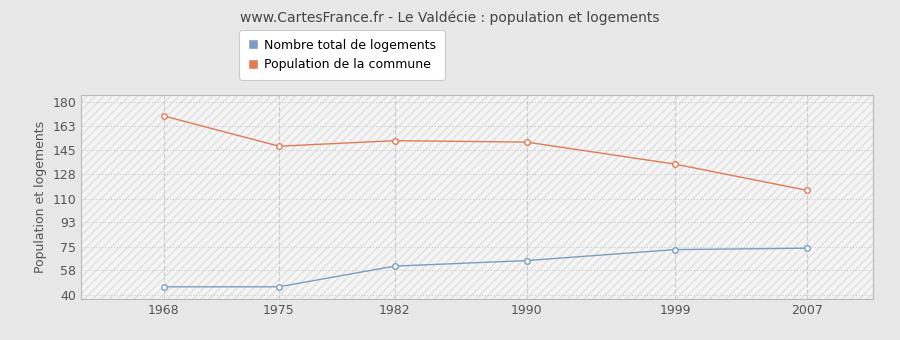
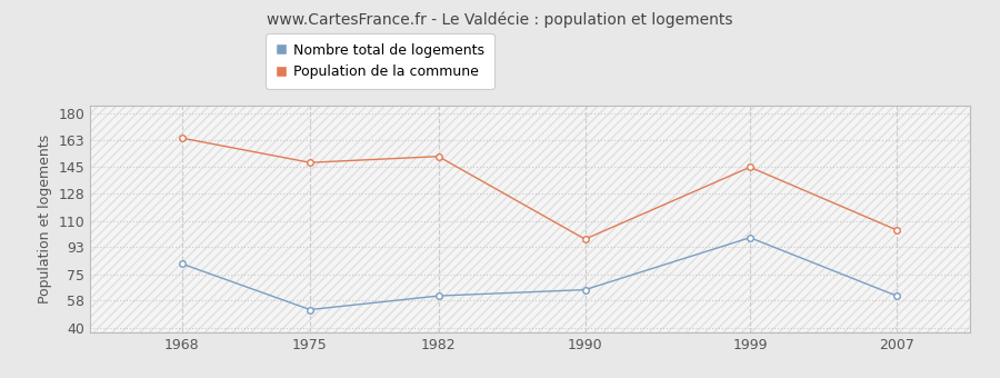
Nombre total de logements/1968: 46 -> 82
Population de la commune/1968: 170 -> 164
Nombre total de logements/1975: 46 -> 52
Population de la commune/1990: 151 -> 98
Nombre total de logements/1999: 73 -> 99
Population de la commune/1999: 135 -> 145
Nombre total de logements/2007: 74 -> 61
Population de la commune/2007: 116 -> 104
